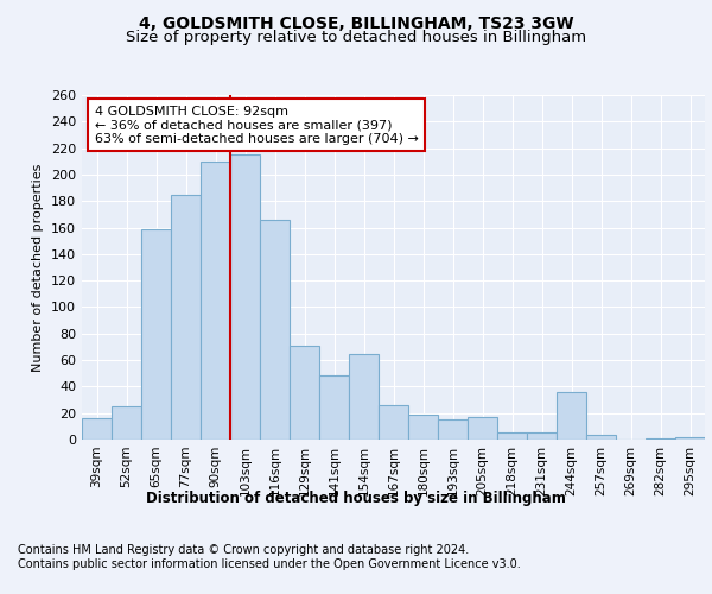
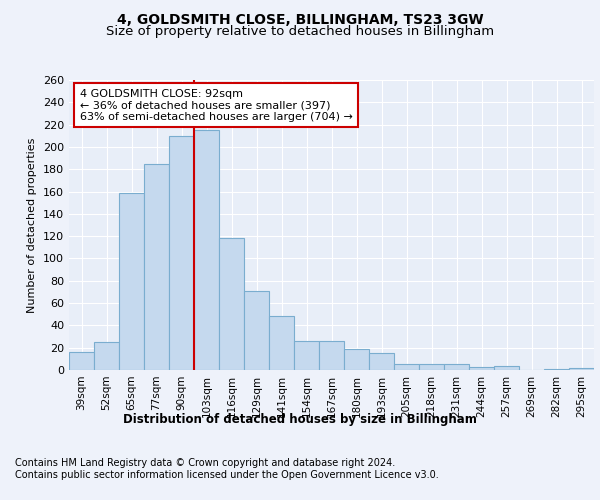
116sqm: 166 -> 118
154sqm: 65 -> 26
205sqm: 17 -> 5
244sqm: 36 -> 3
